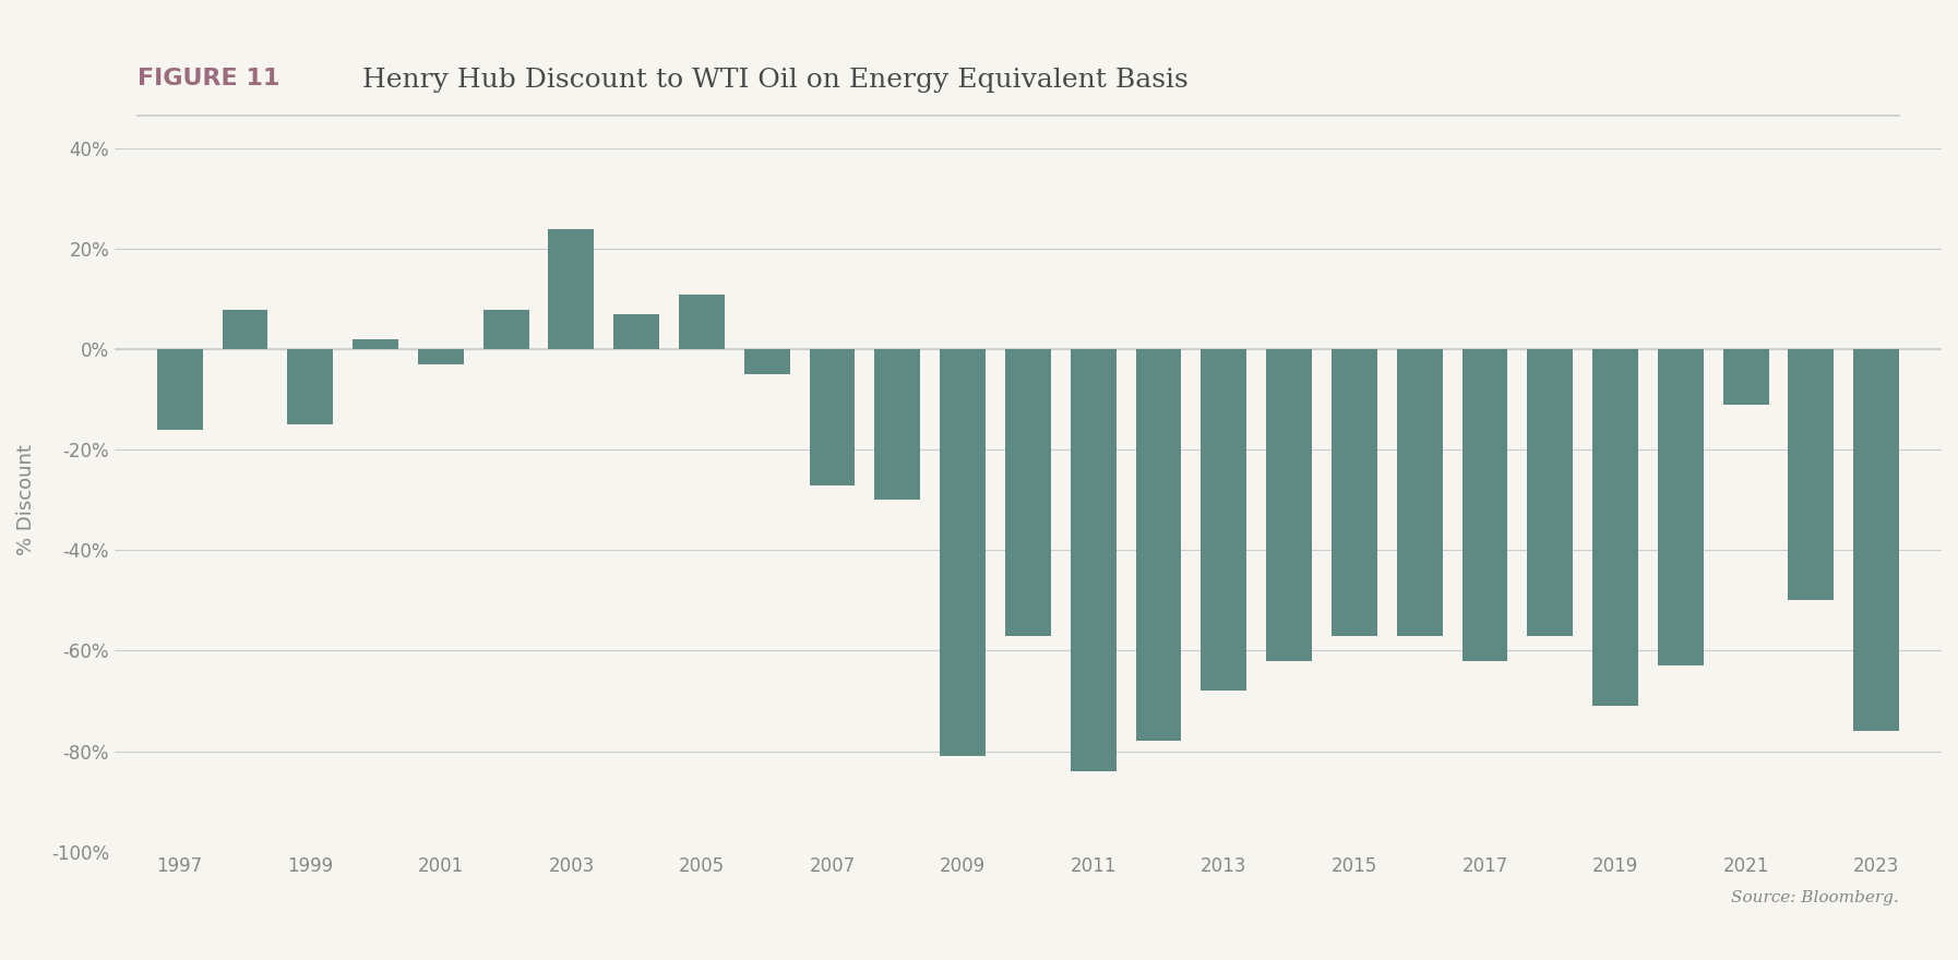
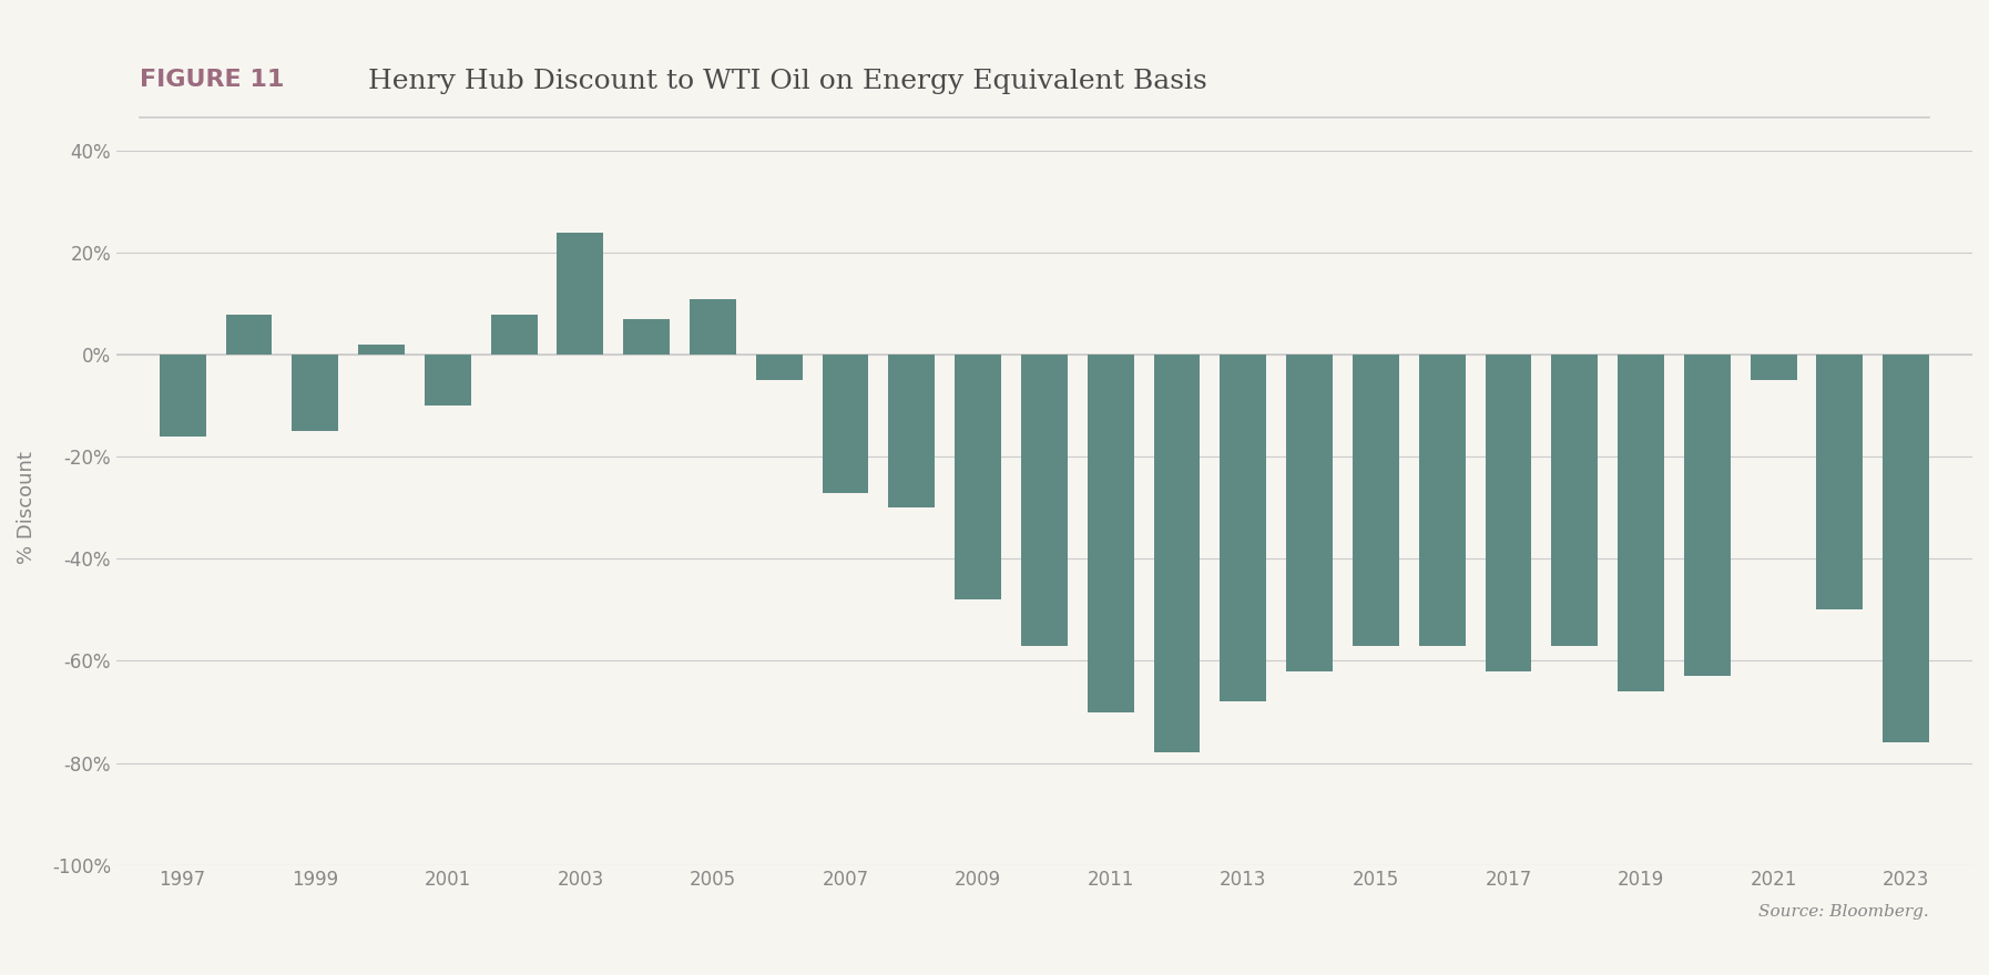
2001: -3% -> -10%
2009: -81% -> -48%
2011: -84% -> -70%
2019: -71% -> -66%
2021: -11% -> -5%
